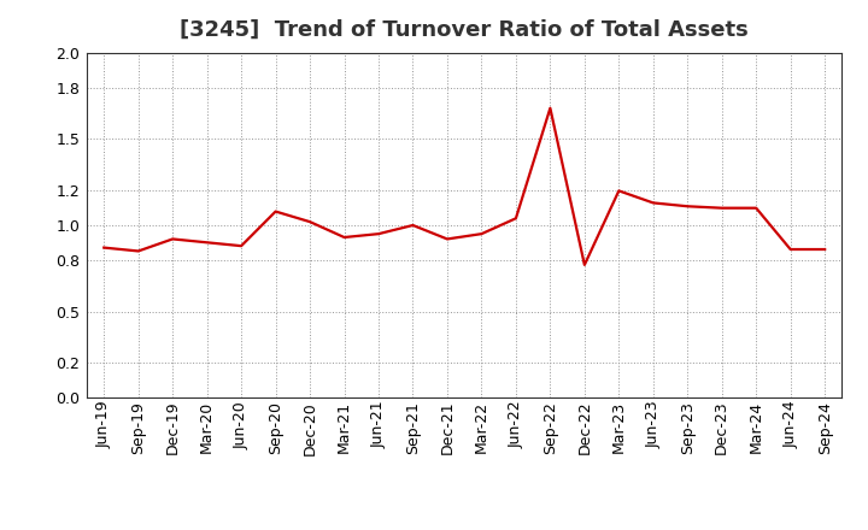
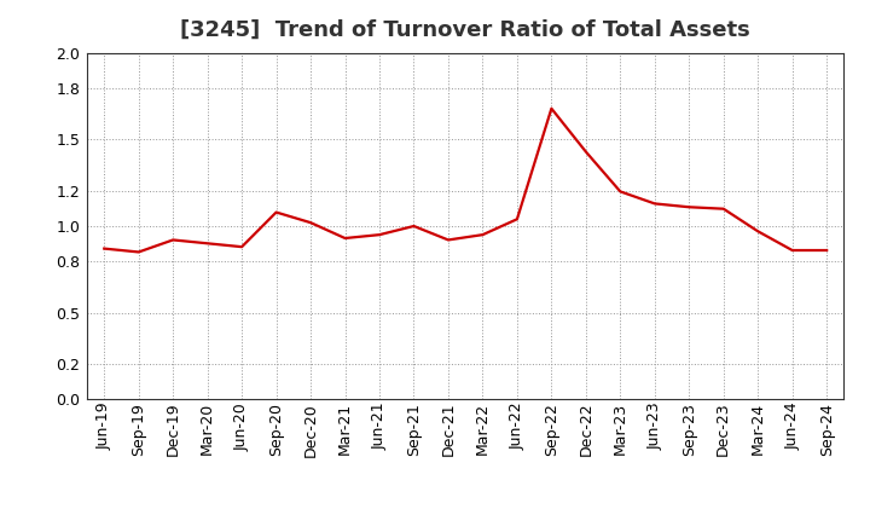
Dec-22: 0.77 -> 1.43
Mar-24: 1.10 -> 0.97
